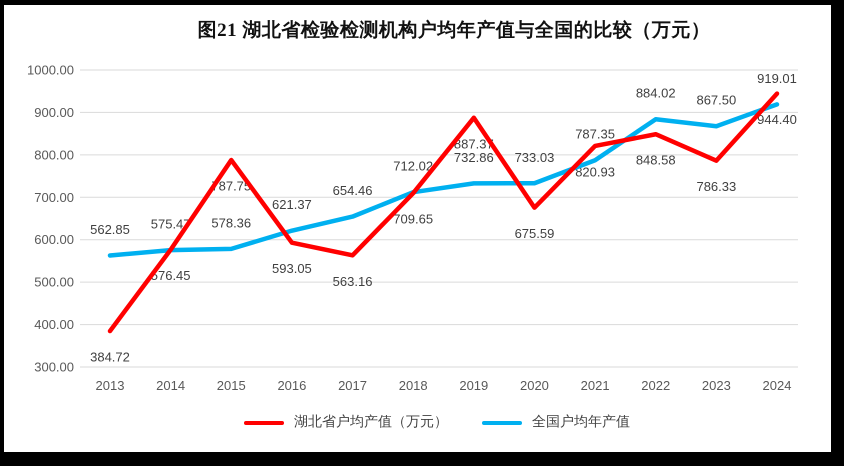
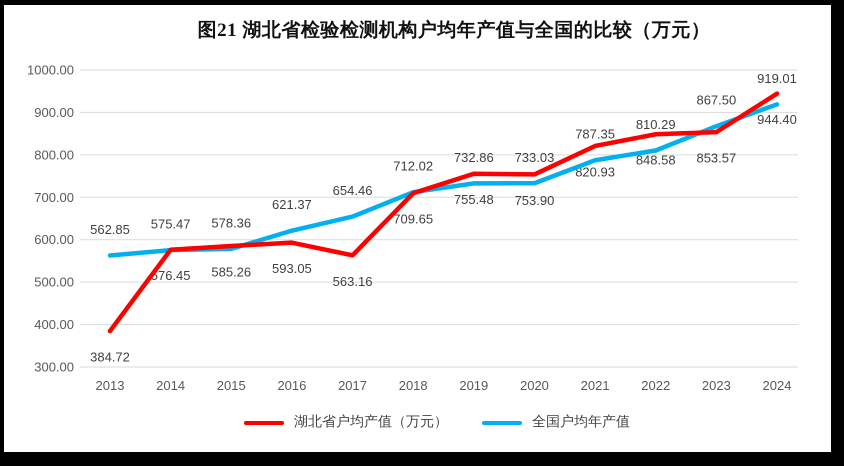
湖北省户均产值（万元）/2015: 787.75 -> 585.26
湖北省户均产值（万元）/2019: 887.37 -> 755.48
湖北省户均产值（万元）/2020: 675.59 -> 753.90
全国户均年产值/2022: 884.02 -> 810.29
湖北省户均产值（万元）/2023: 786.33 -> 853.57
